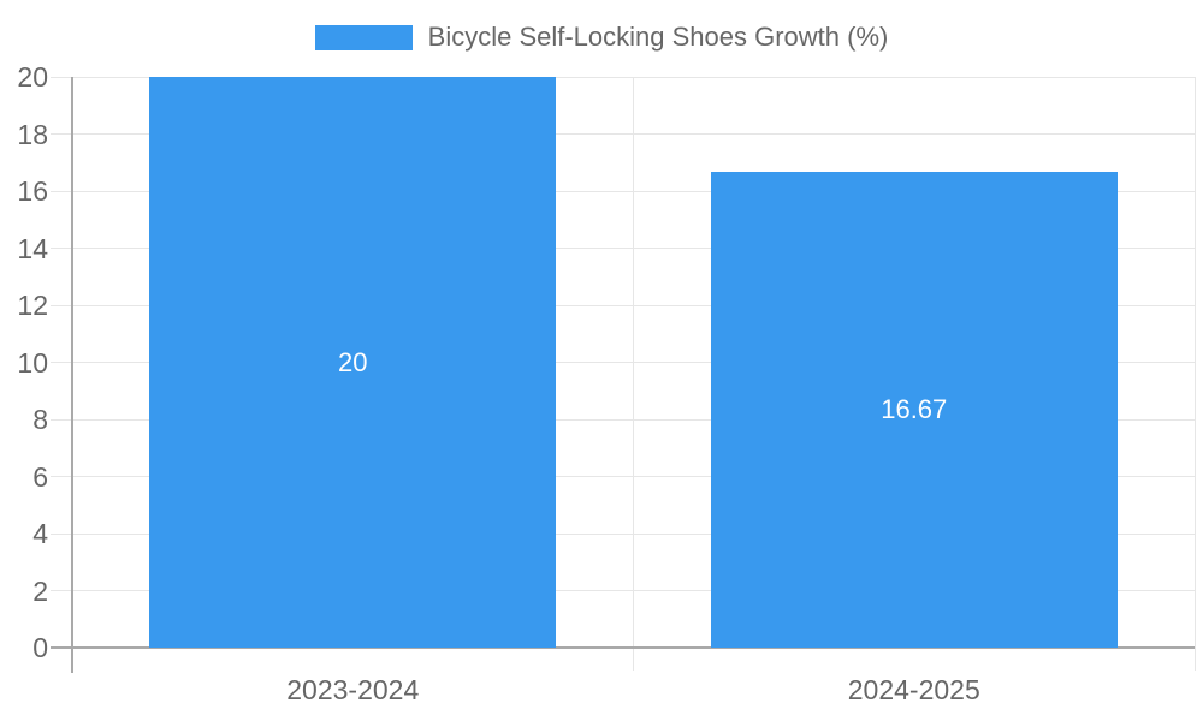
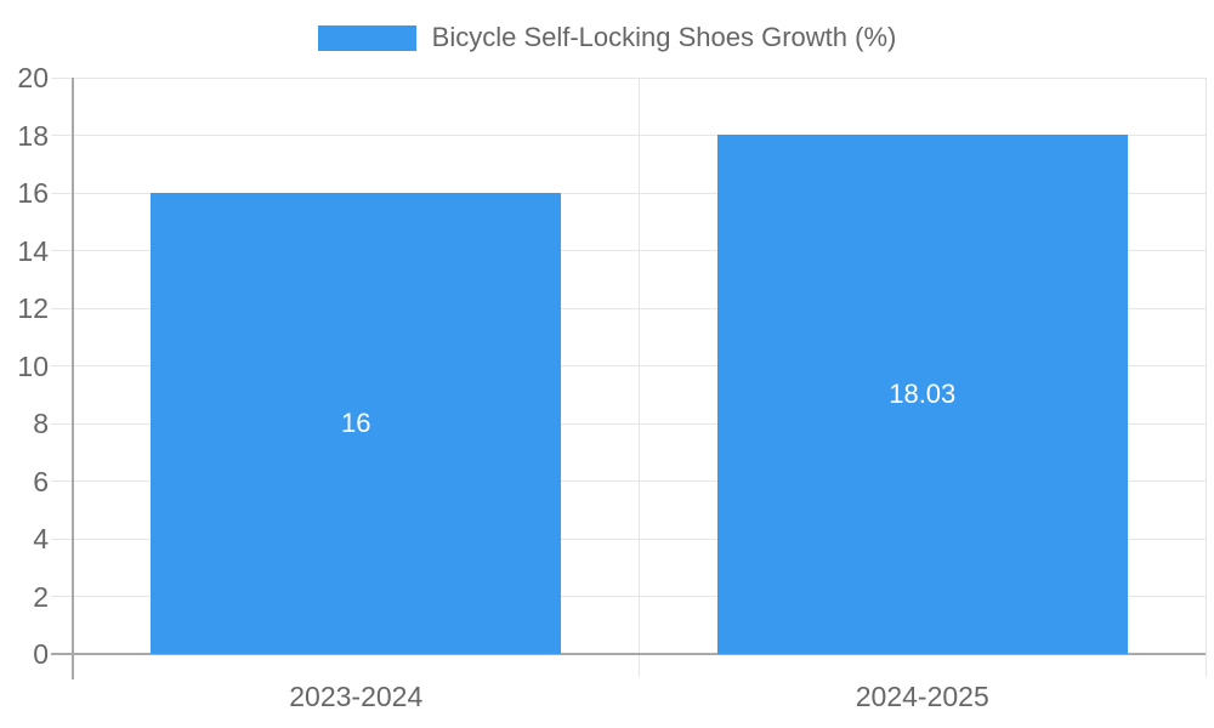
2023-2024: 20 -> 16
2024-2025: 16.67 -> 18.03
